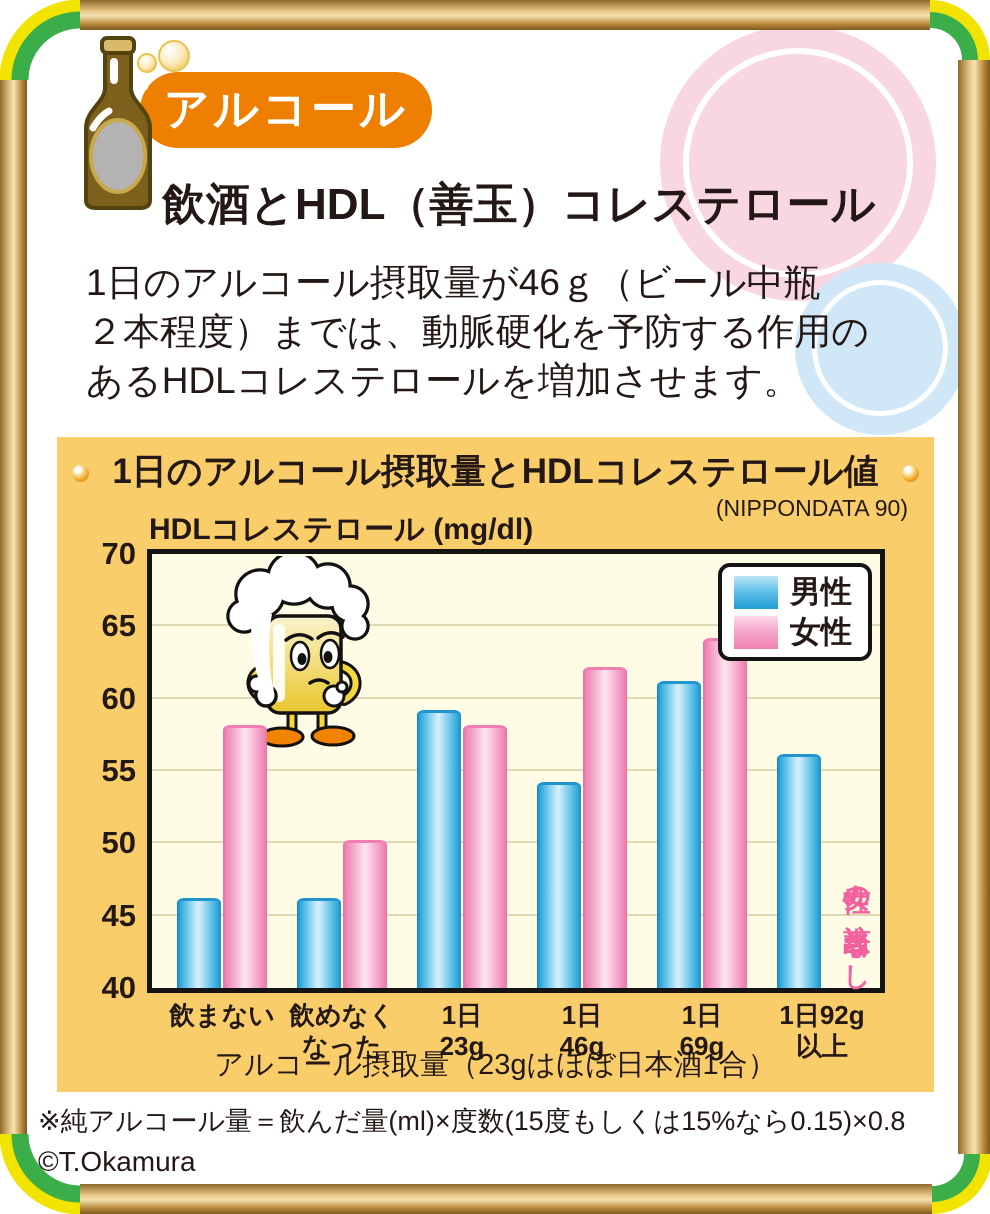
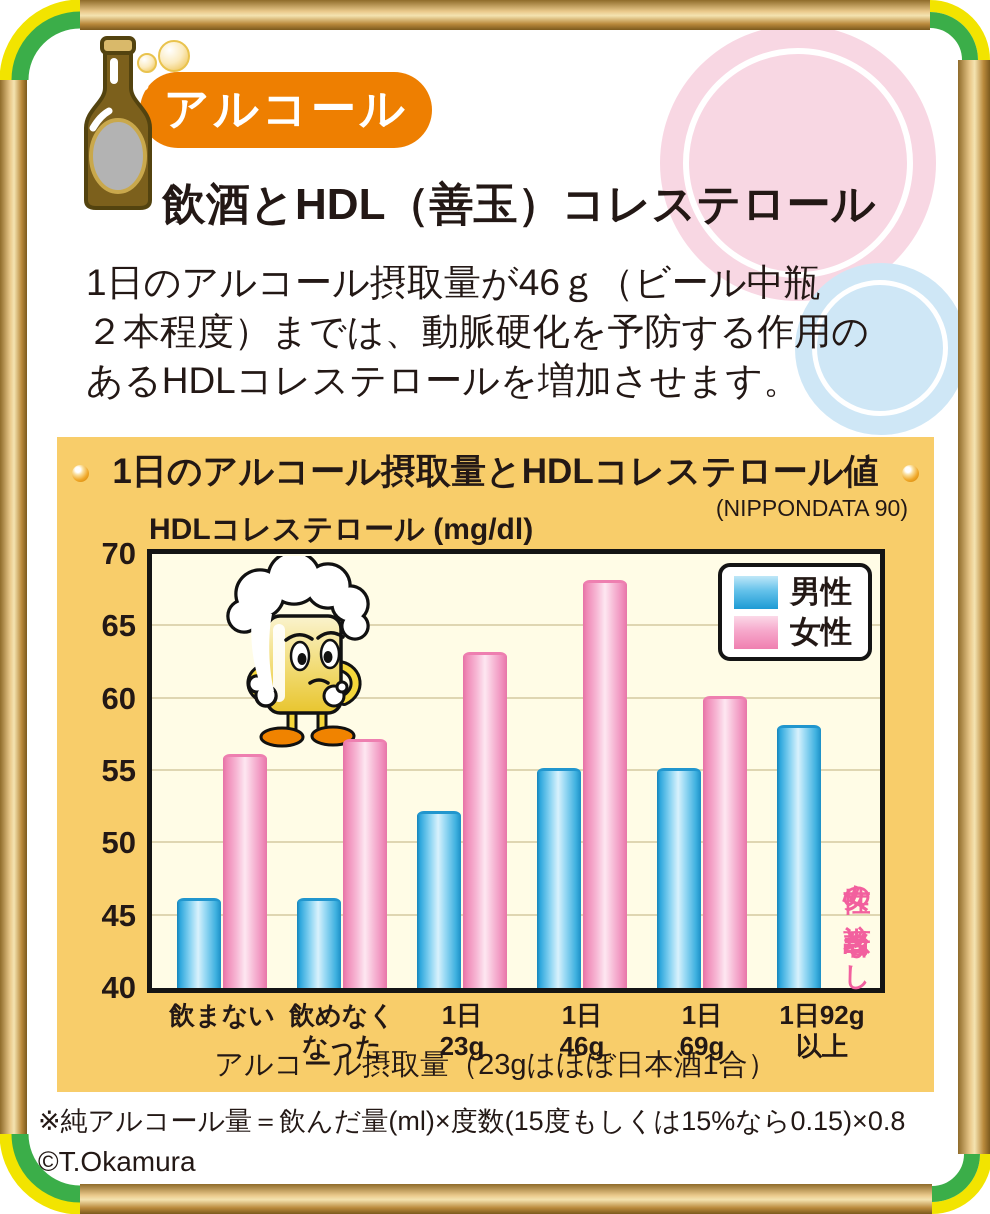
女性/飲まない: 58 -> 56
女性/飲めなく なった: 50 -> 57
男性/1日 23g: 59 -> 52
女性/1日 23g: 58 -> 63
男性/1日 46g: 54 -> 55
女性/1日 46g: 62 -> 68
男性/1日 69g: 61 -> 55
女性/1日 69g: 64 -> 60
男性/1日92g 以上: 56 -> 58
